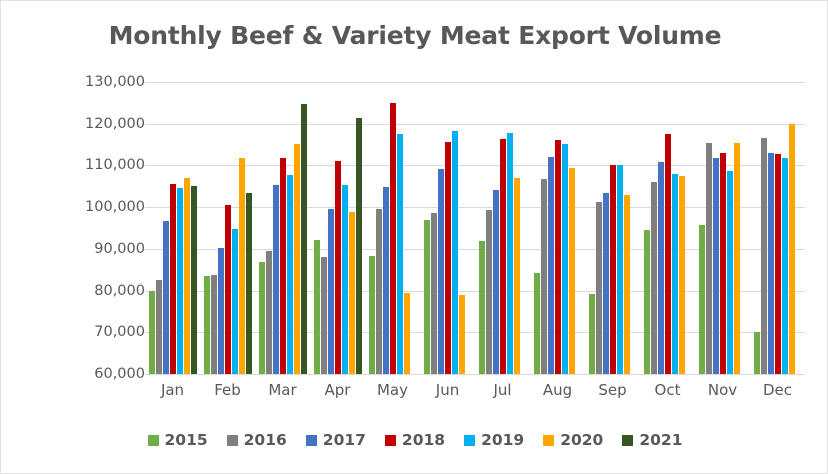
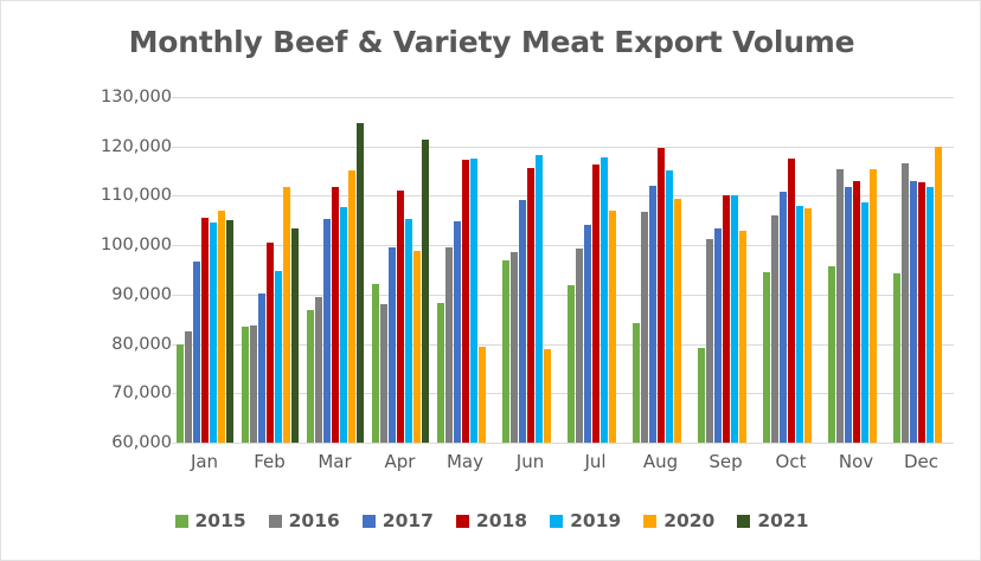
2018/May: 125000 -> 117000
2018/Aug: 116000 -> 120000
2015/Dec: 70000 -> 94000
